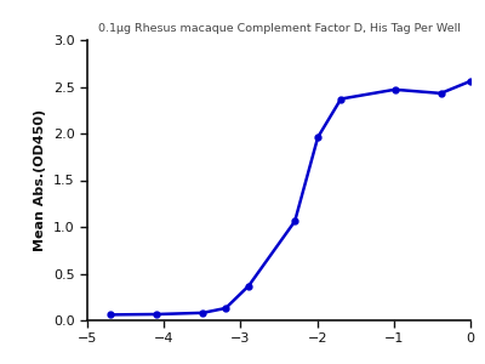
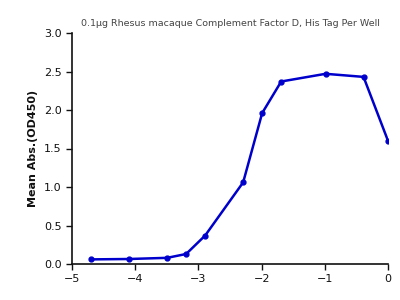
0: 2.56 -> 1.60
